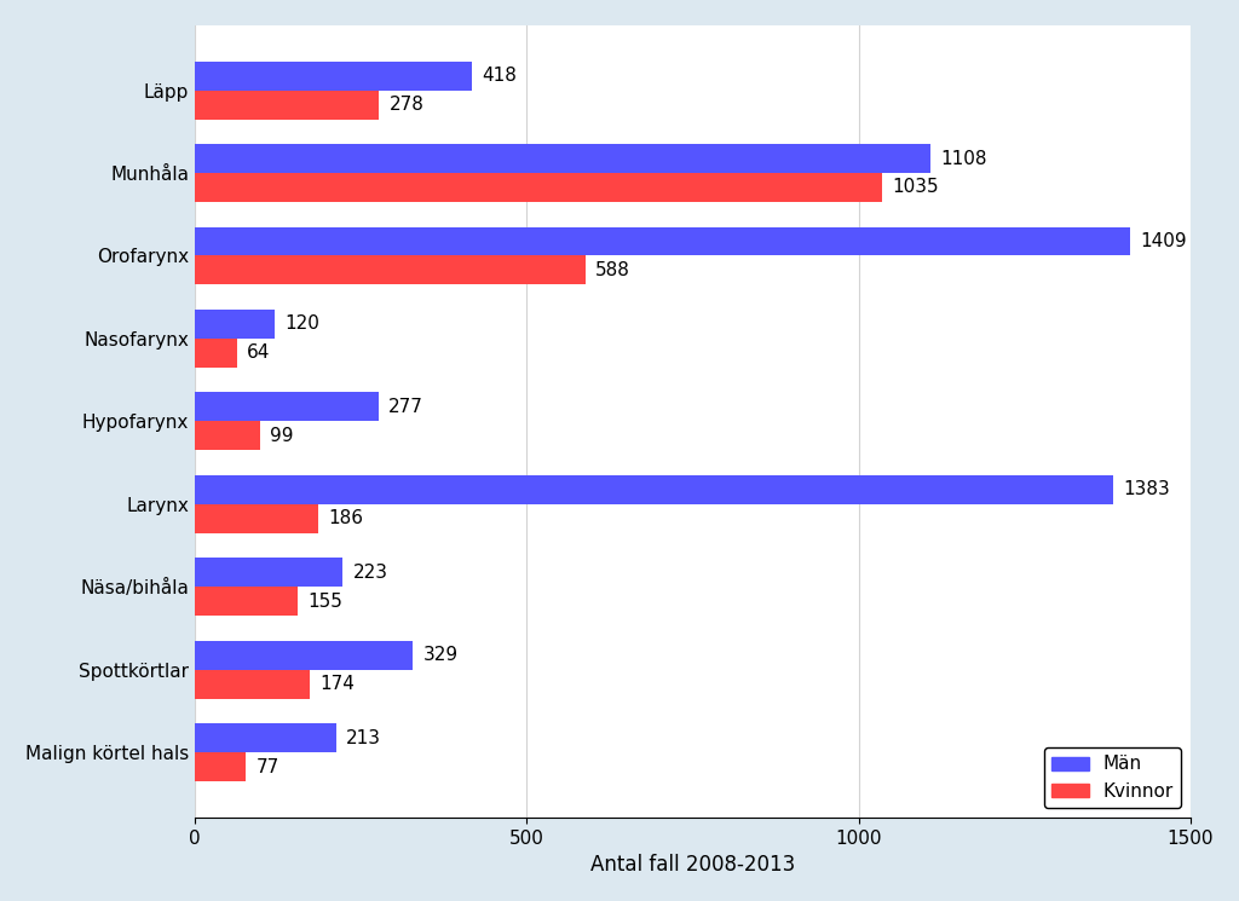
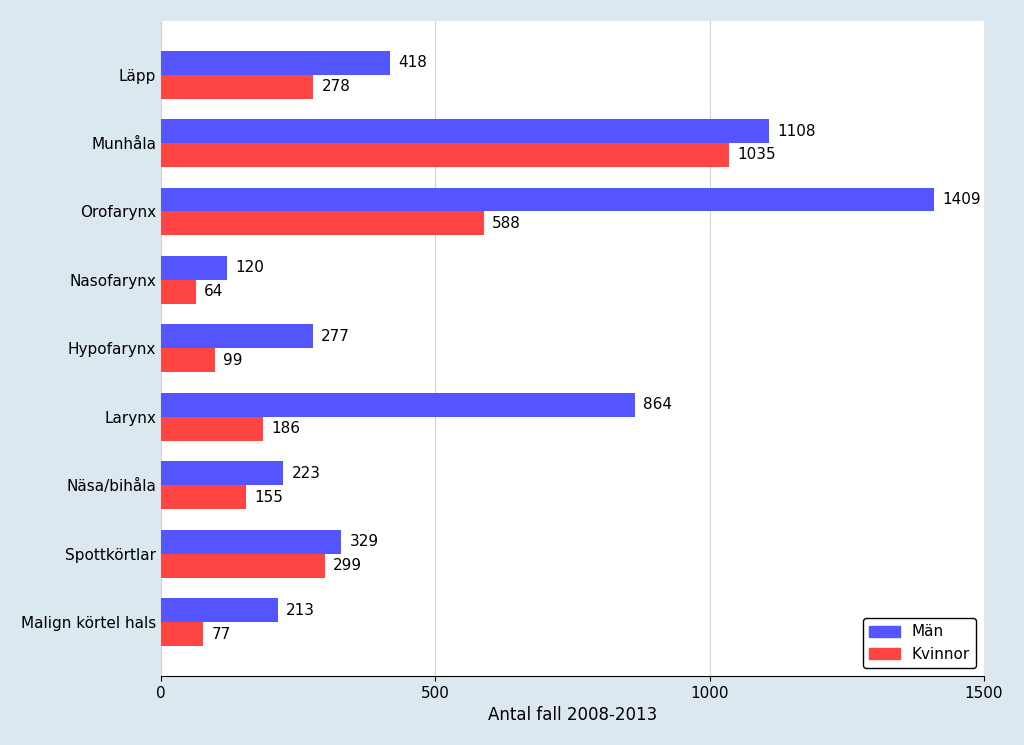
Män/Larynx: 1383 -> 864
Kvinnor/Spottkörtlar: 174 -> 299
